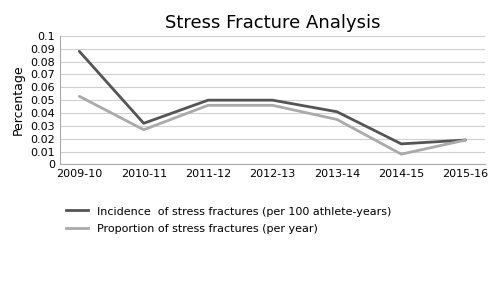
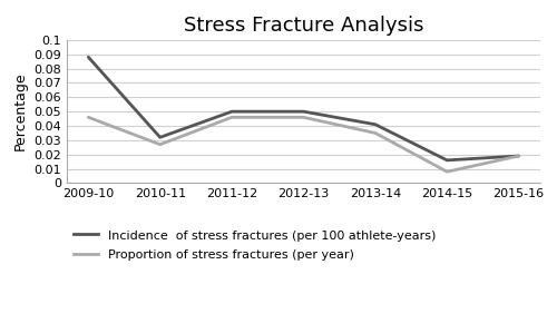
Proportion of stress fractures (per year)/2009-10: 0.053 -> 0.046
